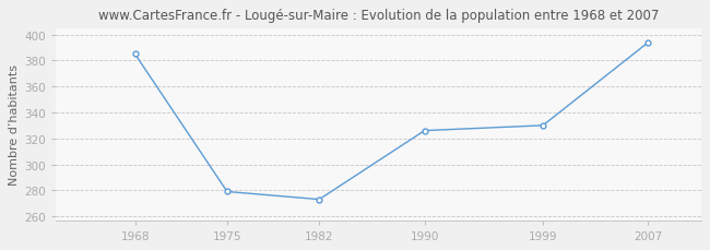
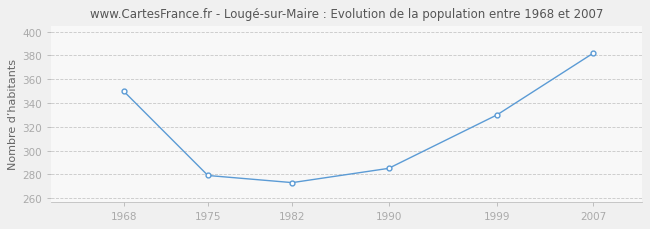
1968: 385 -> 350
1990: 326 -> 285
2007: 394 -> 382
